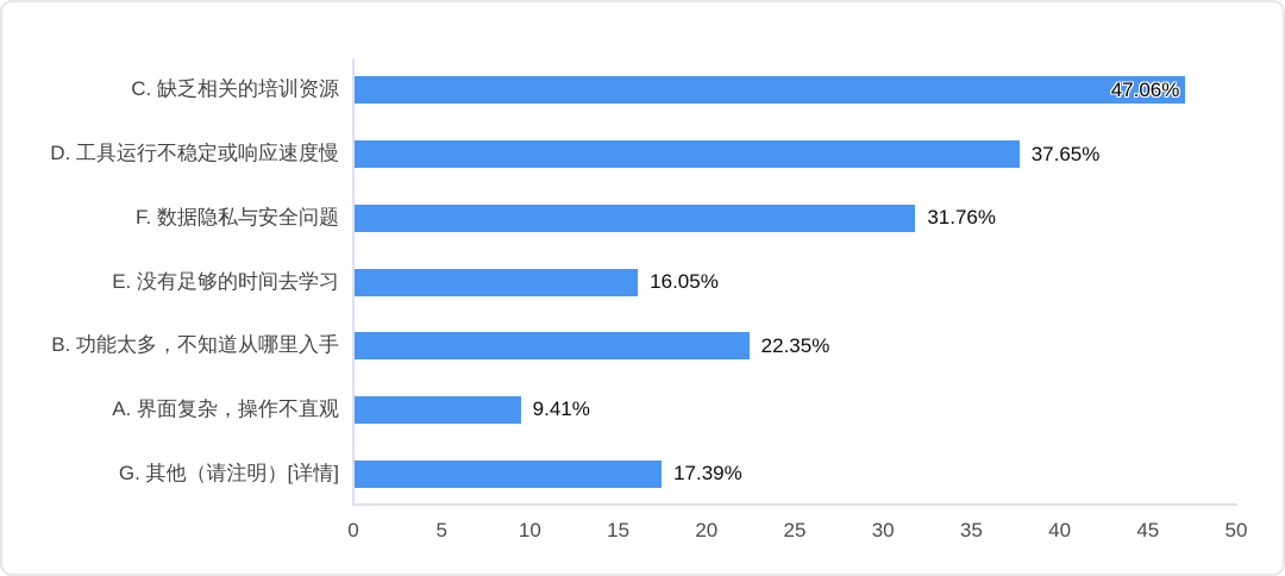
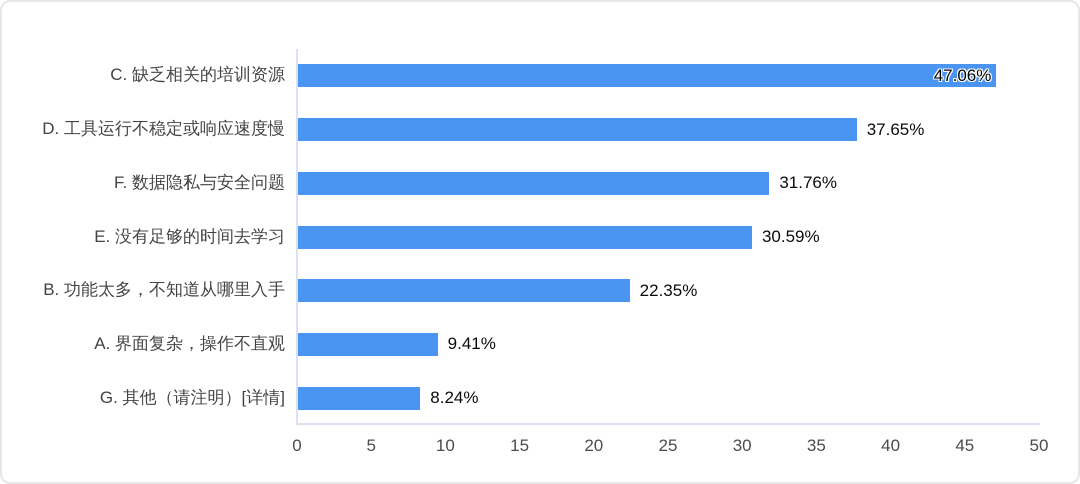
E. 没有足够的时间去学习: 16.05% -> 30.59%
G. 其他（请注明）[详情]: 17.39% -> 8.24%
